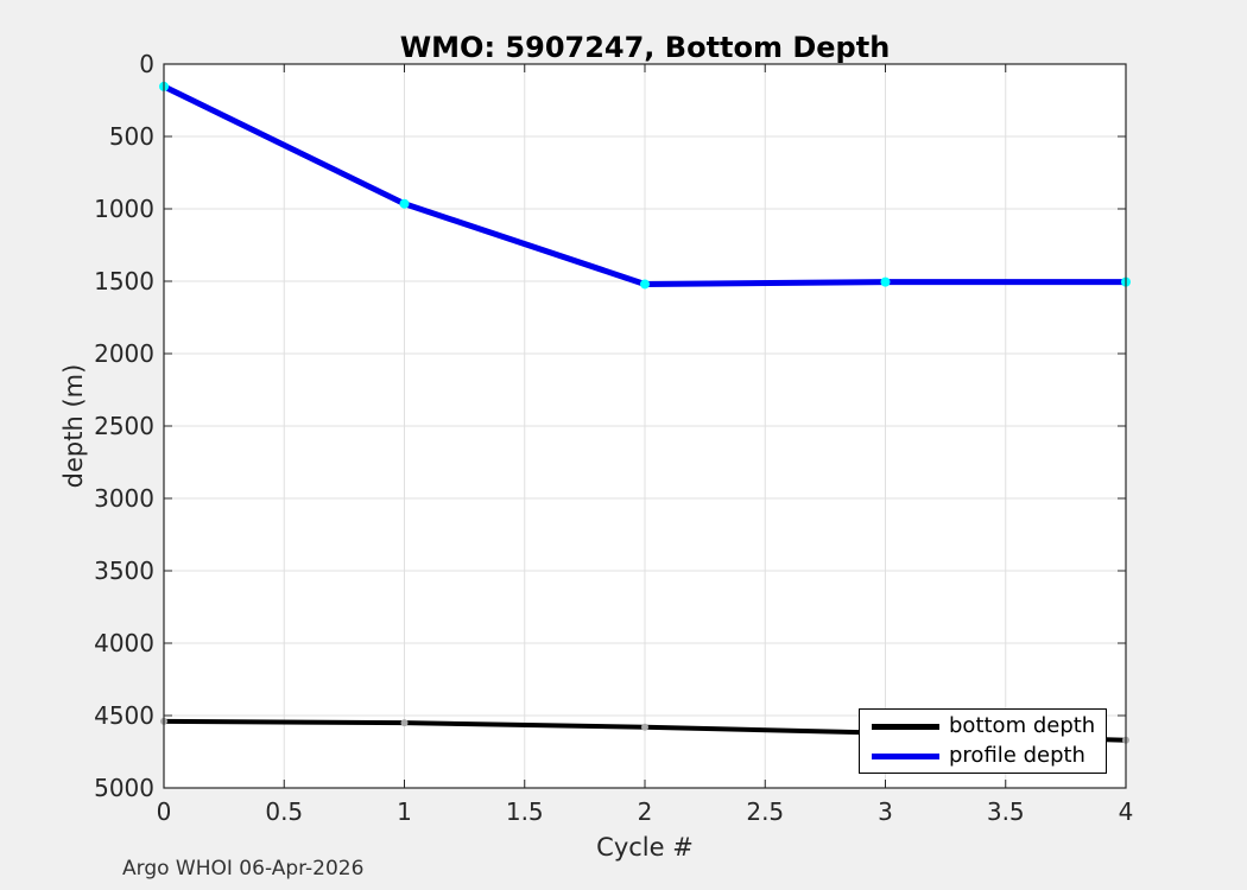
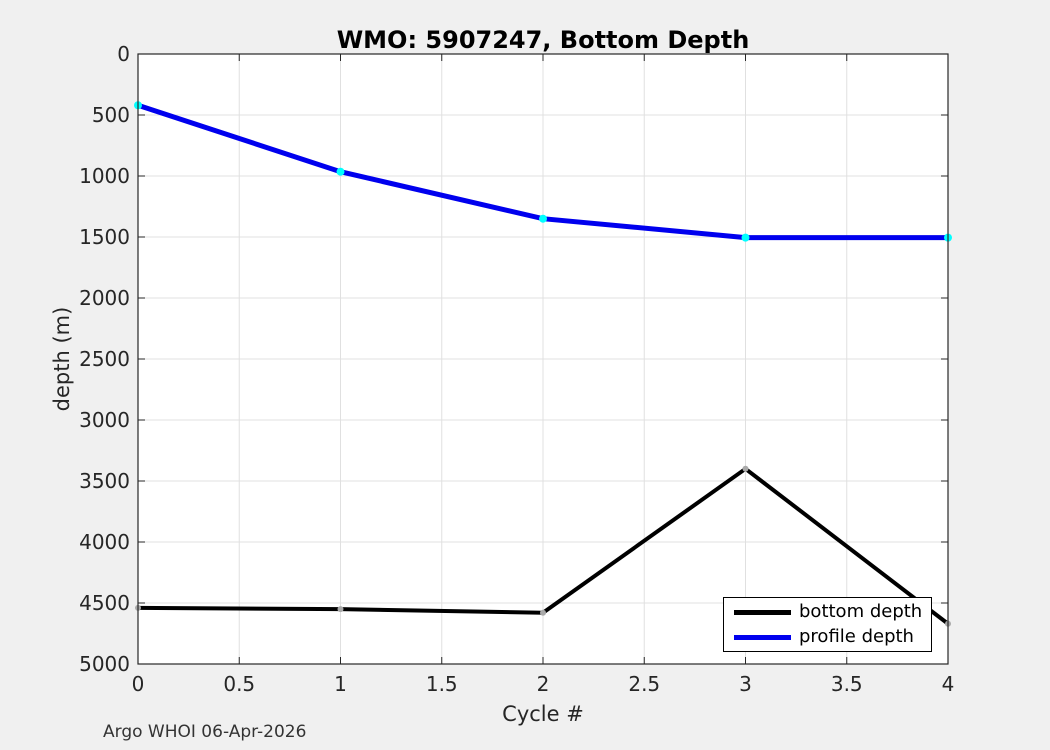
profile depth/0: 160 -> 420
profile depth/2: 1520 -> 1350
bottom depth/3: 4620 -> 3400
